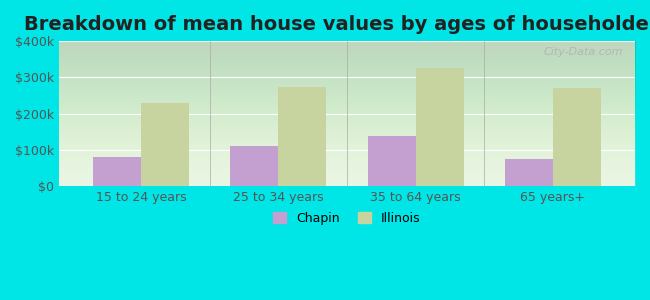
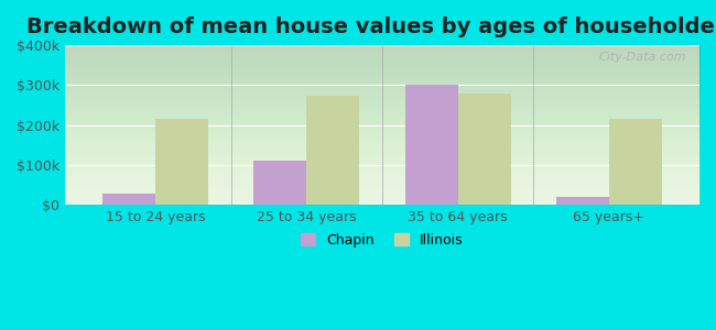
Chapin/15 to 24 years: $80k -> $30k
Illinois/15 to 24 years: $230k -> $215k
Chapin/35 to 64 years: $140k -> $300k
Illinois/35 to 64 years: $325k -> $280k
Chapin/65 years+: $75k -> $20k
Illinois/65 years+: $270k -> $215k
